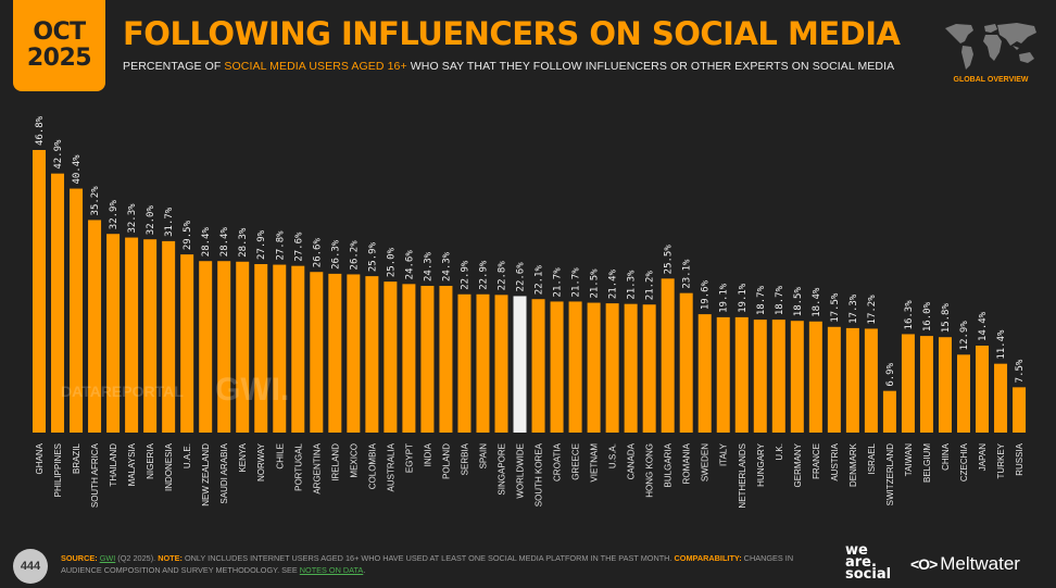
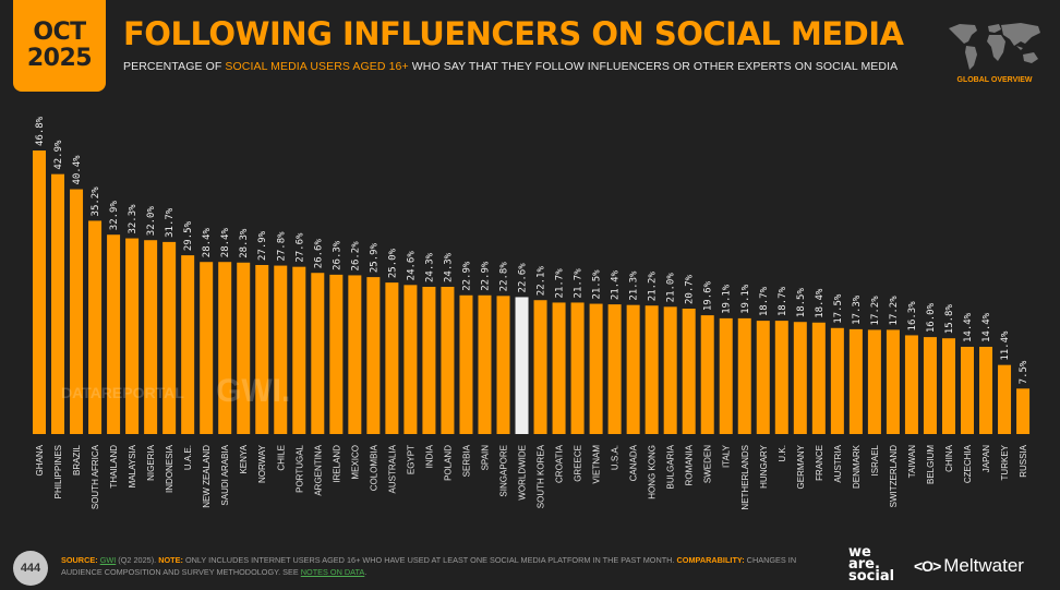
BULGARIA: 25.5% -> 21.0%
ROMANIA: 23.1% -> 20.7%
SWITZERLAND: 6.9% -> 17.2%
CZECHIA: 12.9% -> 14.4%
